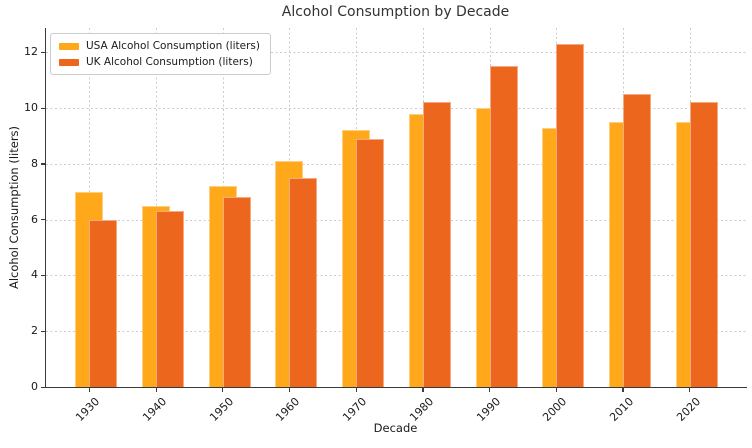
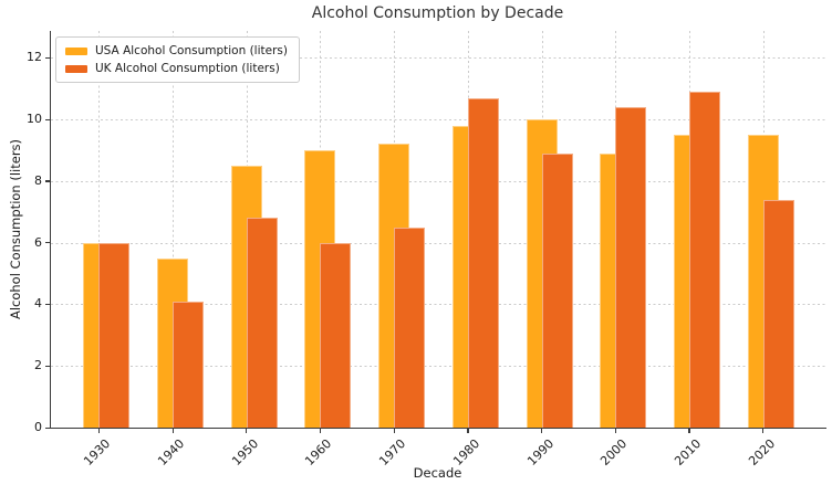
USA Alcohol Consumption (liters)/1930: 7.0 -> 6.0
USA Alcohol Consumption (liters)/1940: 6.5 -> 5.5
UK Alcohol Consumption (liters)/1940: 6.3 -> 4.1
USA Alcohol Consumption (liters)/1950: 7.2 -> 8.5
USA Alcohol Consumption (liters)/1960: 8.1 -> 9.0
UK Alcohol Consumption (liters)/1960: 7.5 -> 6.0
UK Alcohol Consumption (liters)/1970: 8.9 -> 6.5
UK Alcohol Consumption (liters)/1980: 10.2 -> 10.7
UK Alcohol Consumption (liters)/1990: 11.5 -> 8.9
USA Alcohol Consumption (liters)/2000: 9.3 -> 8.9
UK Alcohol Consumption (liters)/2000: 12.3 -> 10.4
UK Alcohol Consumption (liters)/2010: 10.5 -> 10.9
UK Alcohol Consumption (liters)/2020: 10.2 -> 7.4
